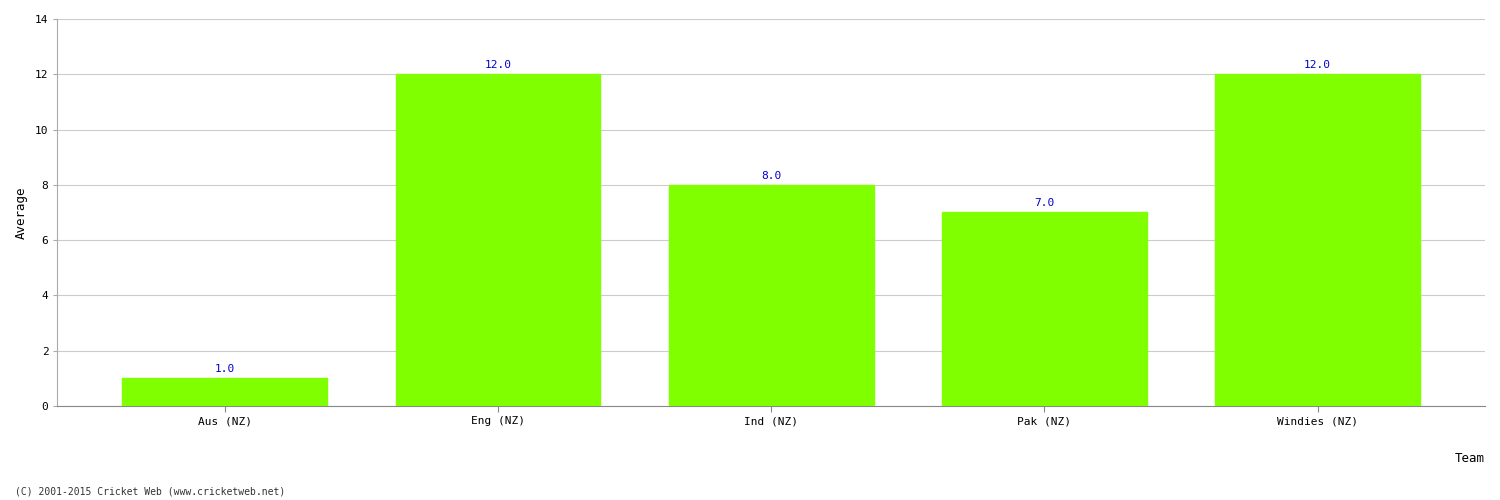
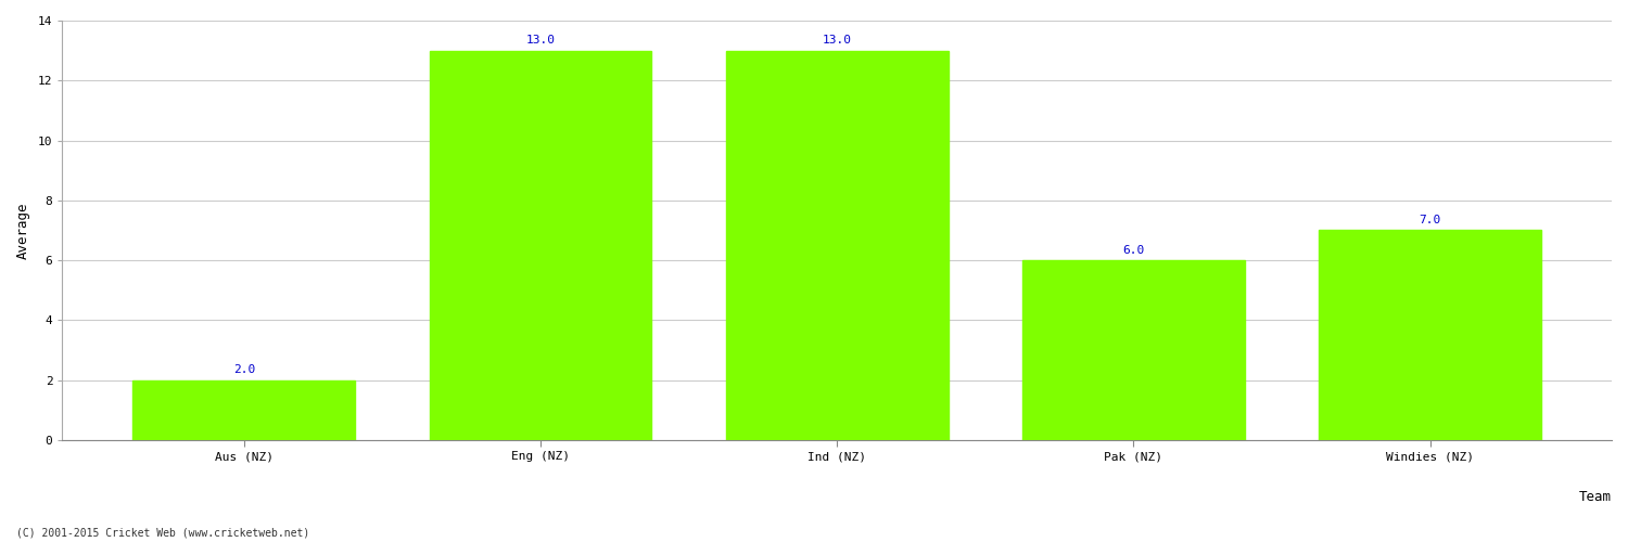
Aus (NZ): 1.0 -> 2.0
Eng (NZ): 12.0 -> 13.0
Ind (NZ): 8.0 -> 13.0
Pak (NZ): 7.0 -> 6.0
Windies (NZ): 12.0 -> 7.0
